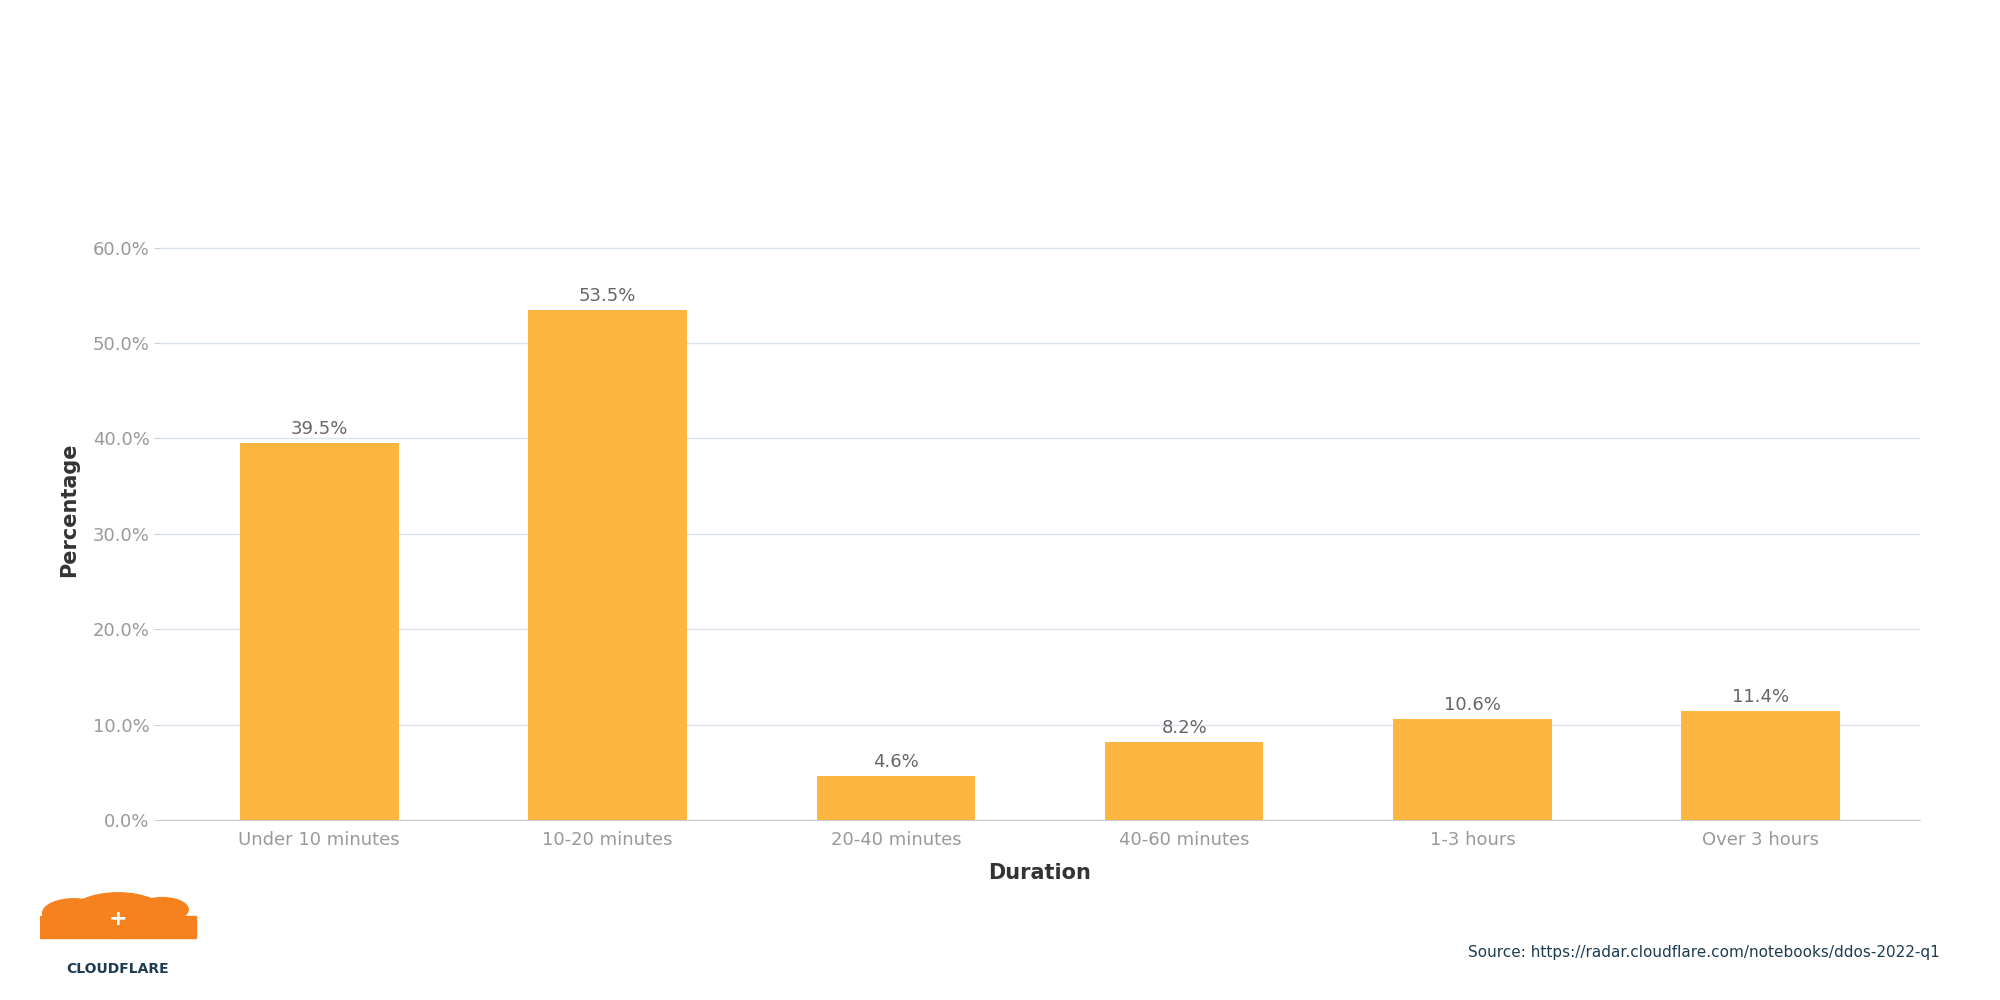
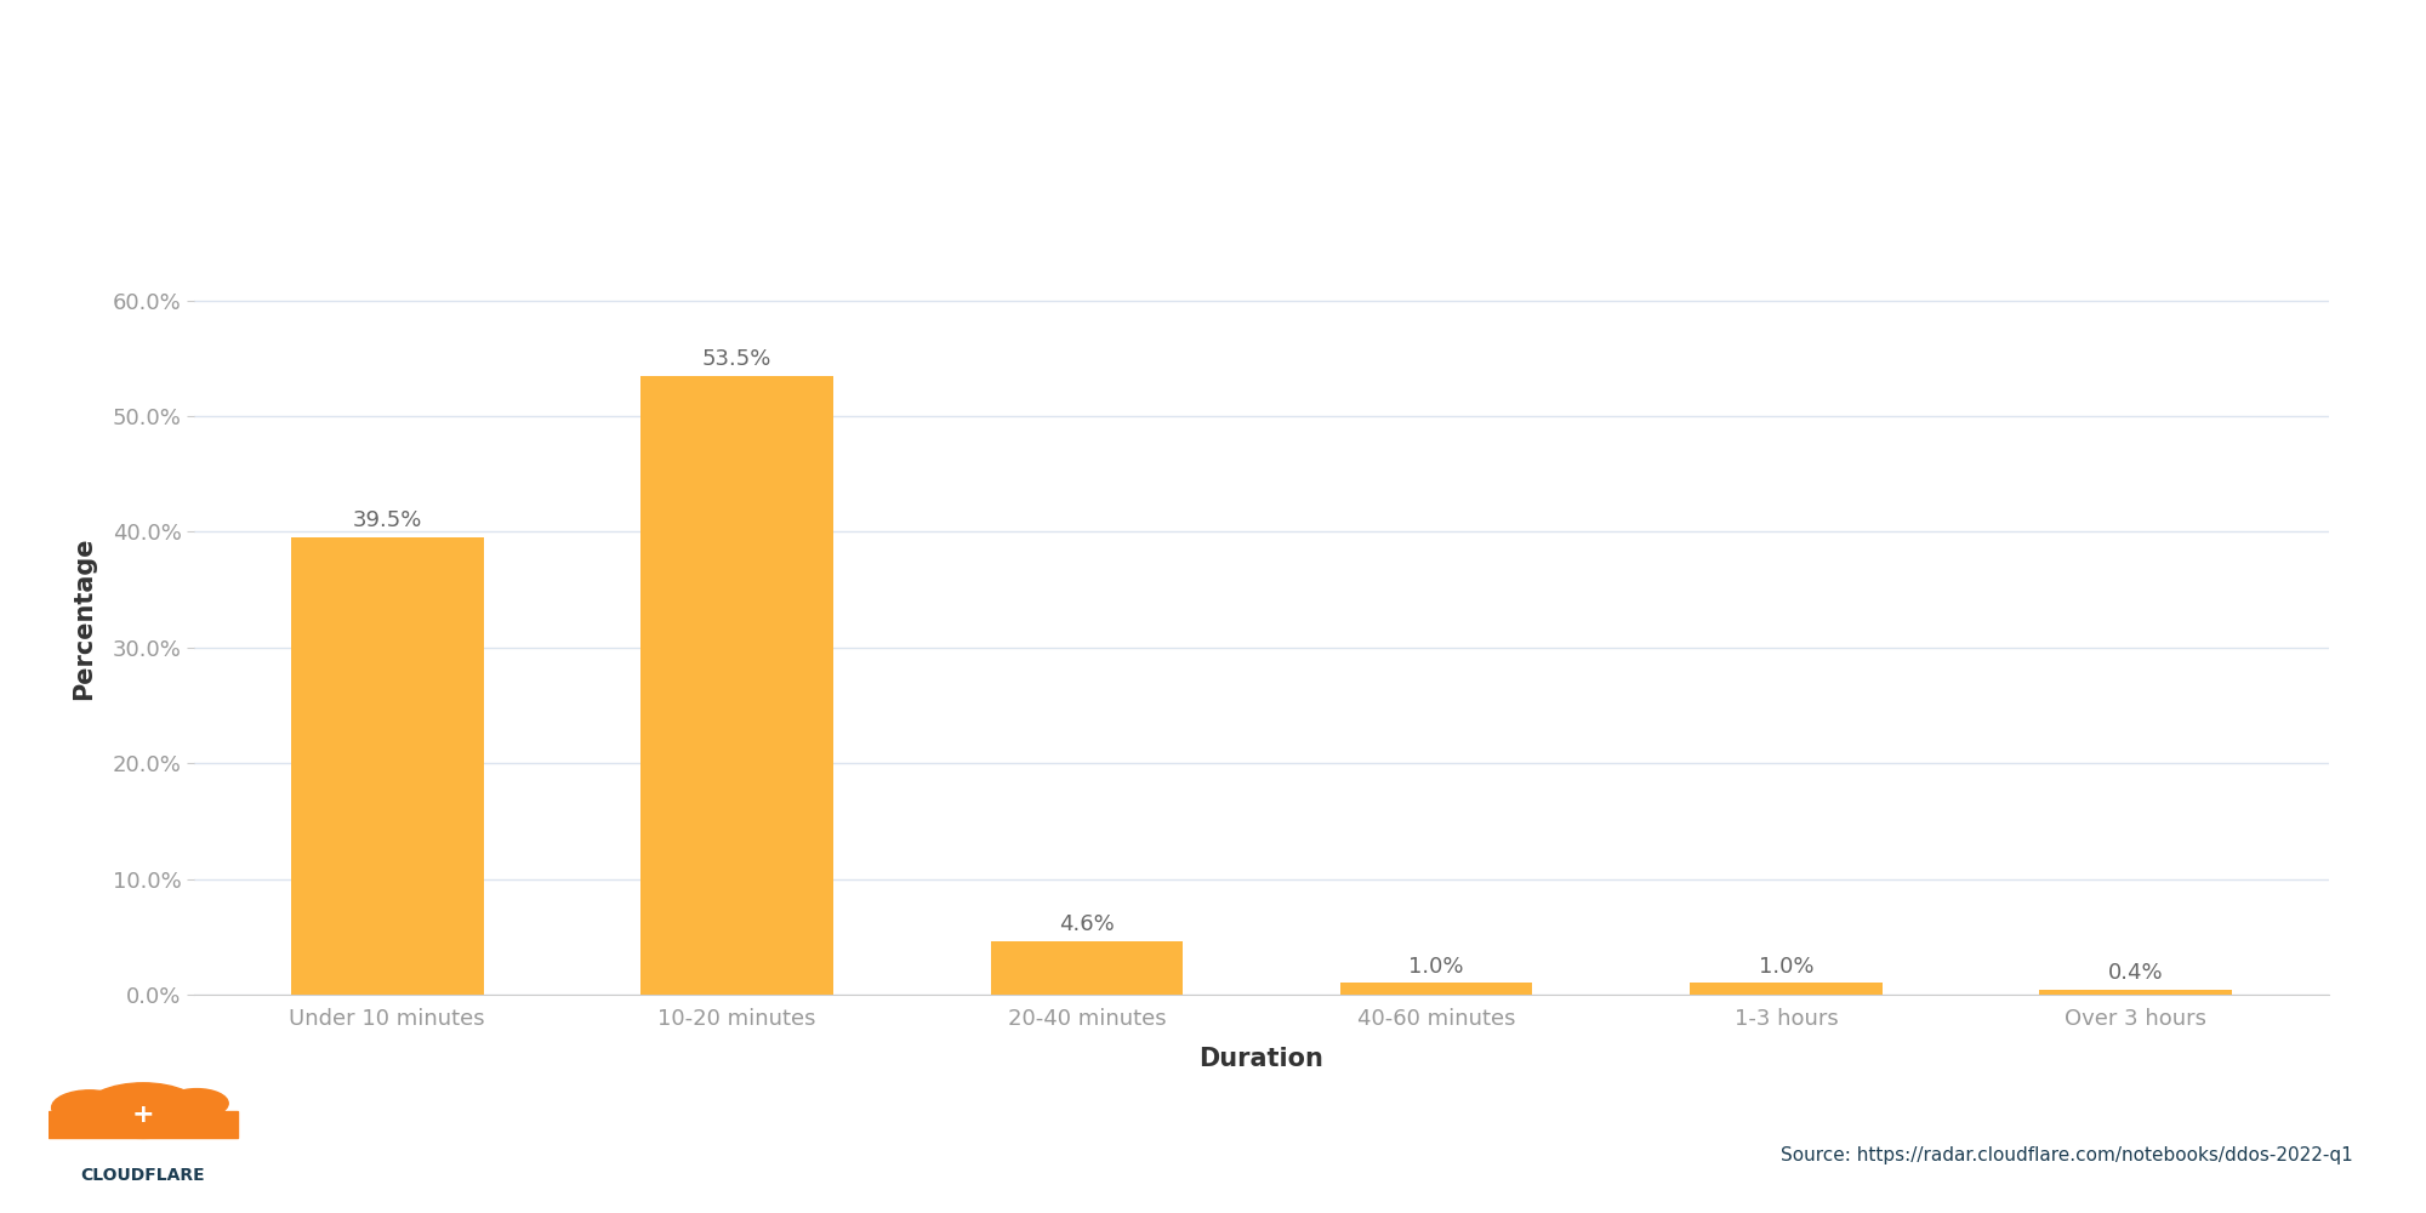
40-60 minutes: 8.2% -> 1.0%
1-3 hours: 10.6% -> 1.0%
Over 3 hours: 11.4% -> 0.4%
